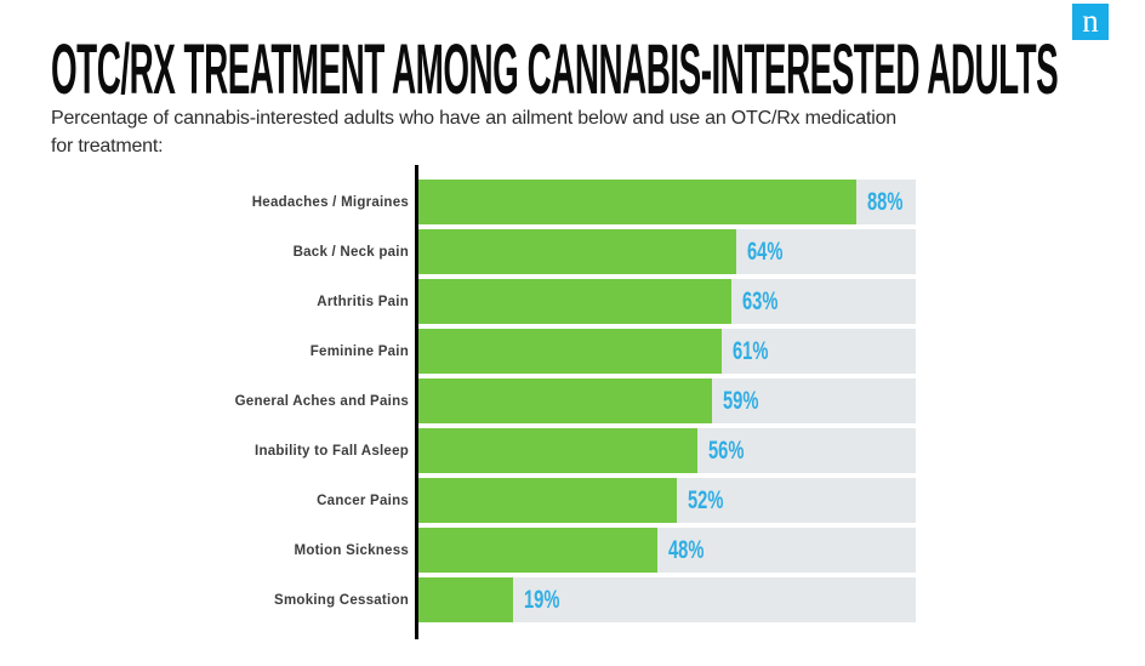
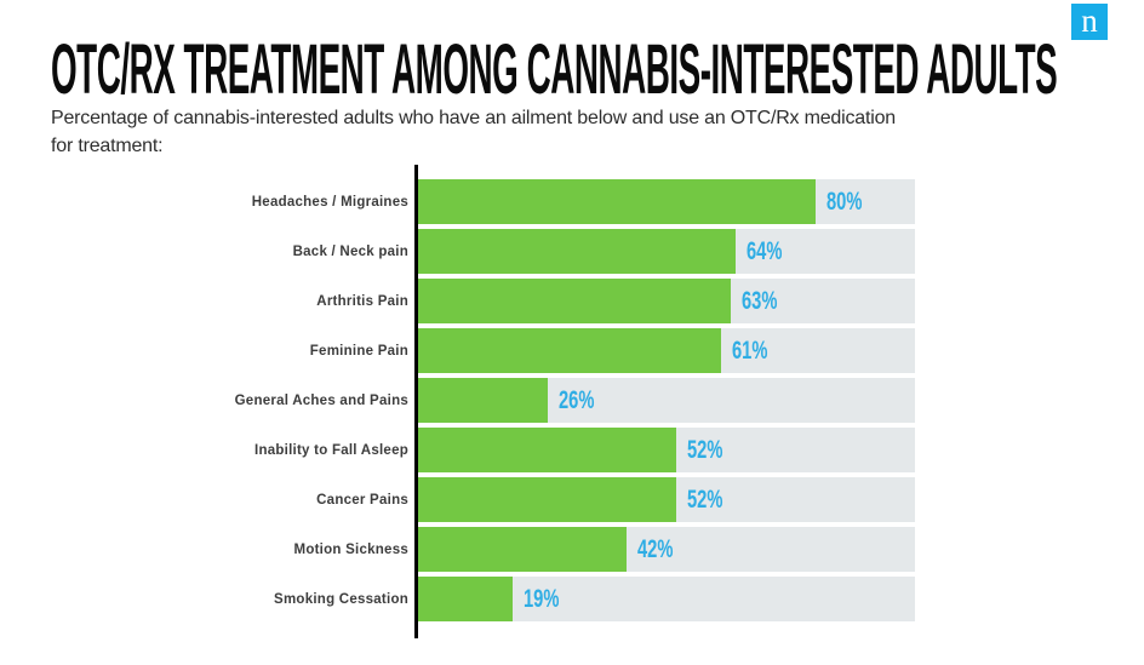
Headaches / Migraines: 88% -> 80%
General Aches and Pains: 59% -> 26%
Inability to Fall Asleep: 56% -> 52%
Motion Sickness: 48% -> 42%
